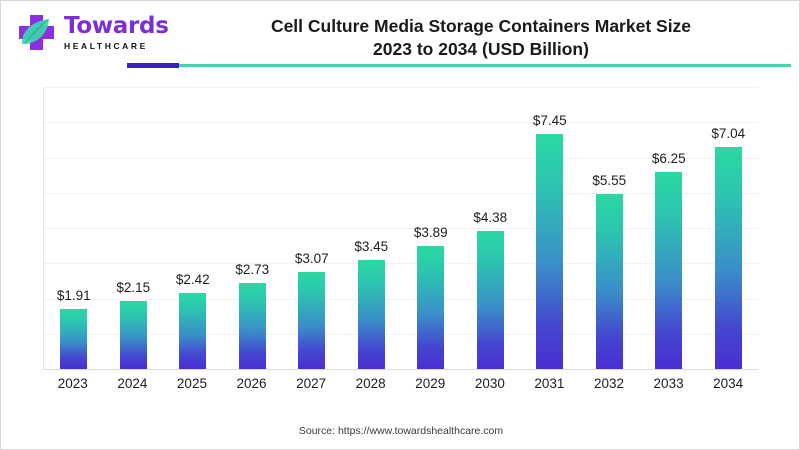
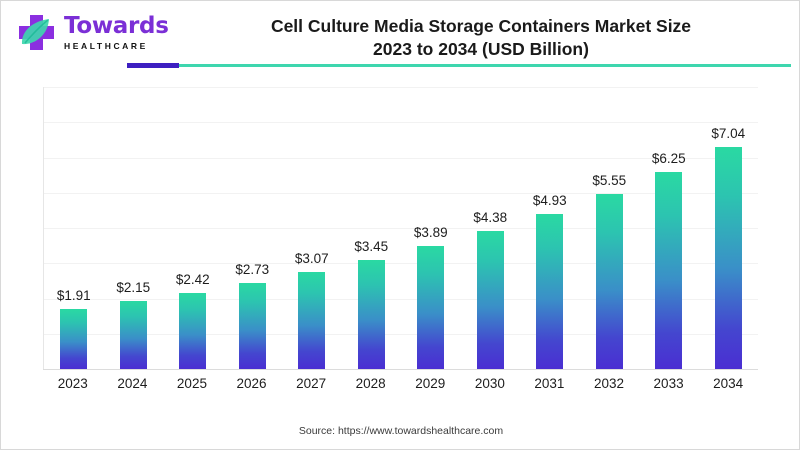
2031: $7.45 -> $4.93
